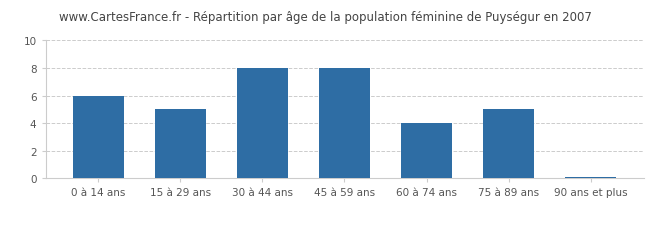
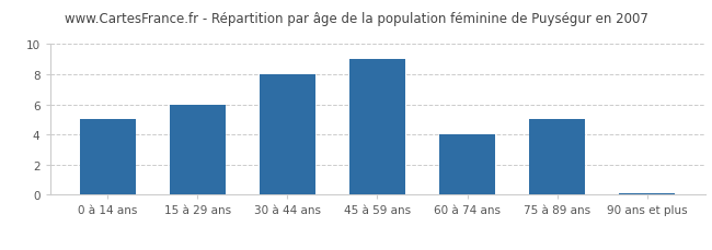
0 à 14 ans: 6.0 -> 5.0
15 à 29 ans: 5.0 -> 6.0
45 à 59 ans: 8.0 -> 9.0
